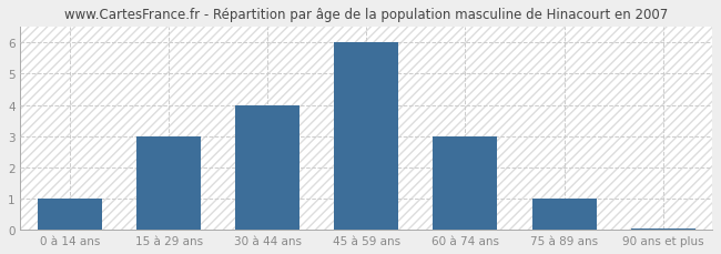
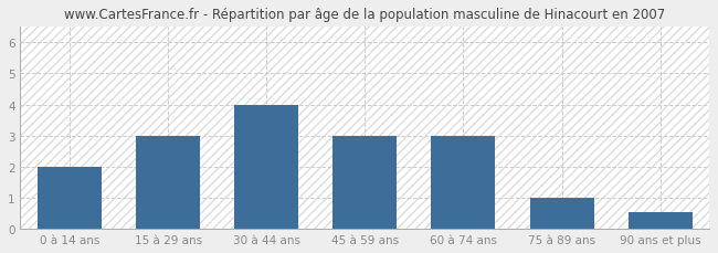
0 à 14 ans: 1.00 -> 2.00
45 à 59 ans: 6.00 -> 3.00
90 ans et plus: 0.05 -> 0.55
